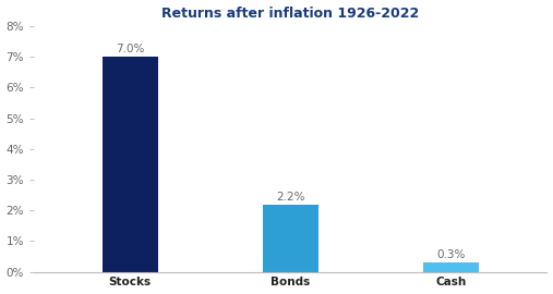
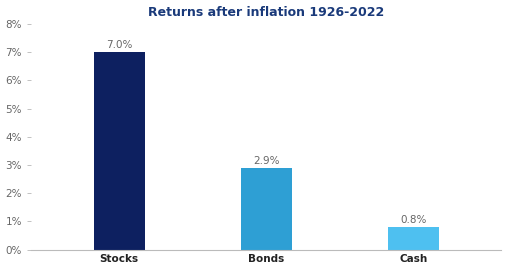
Bonds: 2.2% -> 2.9%
Cash: 0.3% -> 0.8%
